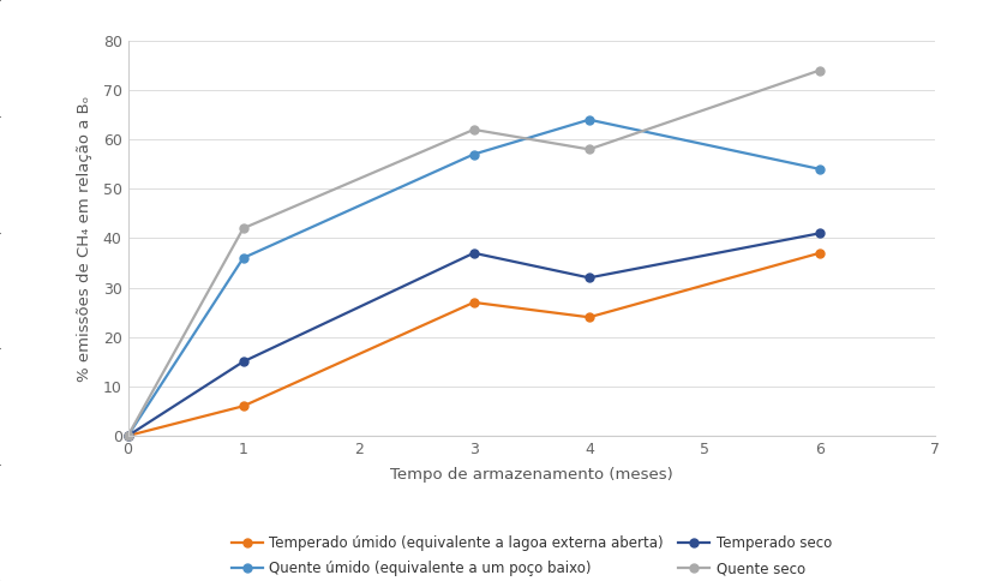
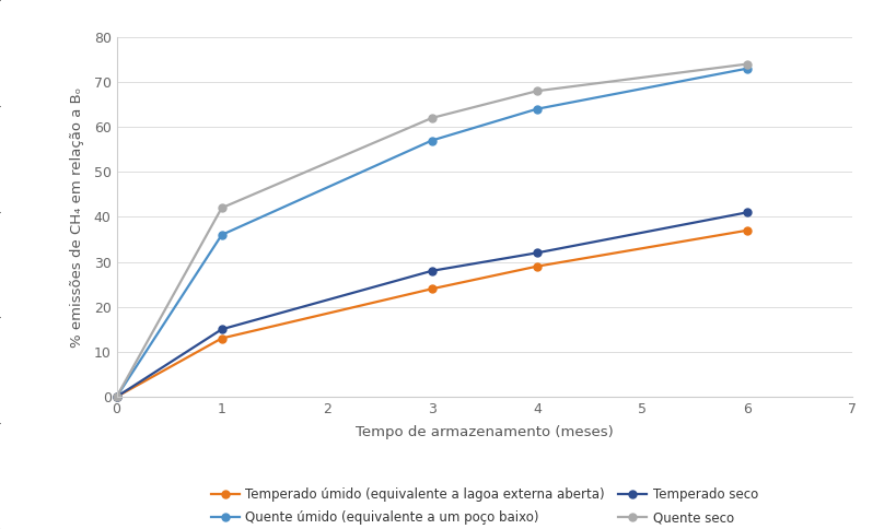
Temperado úmido (equivalente a lagoa externa aberta)/1: 6 -> 13
Temperado úmido (equivalente a lagoa externa aberta)/3: 27 -> 24
Temperado seco/3: 37 -> 28
Temperado úmido (equivalente a lagoa externa aberta)/4: 24 -> 29
Quente seco/4: 58 -> 68
Quente úmido (equivalente a um poço baixo)/6: 54 -> 73
